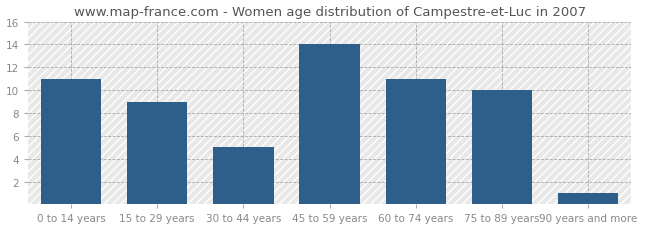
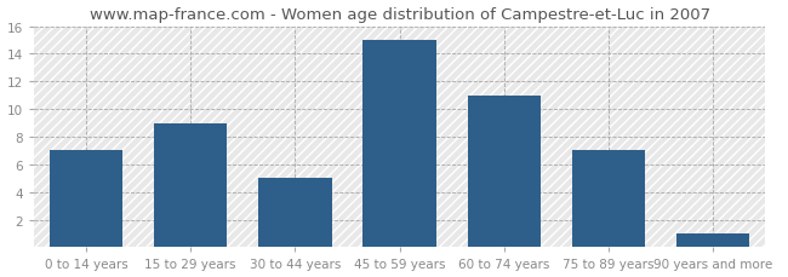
0 to 14 years: 11 -> 7
45 to 59 years: 14 -> 15
75 to 89 years: 10 -> 7
